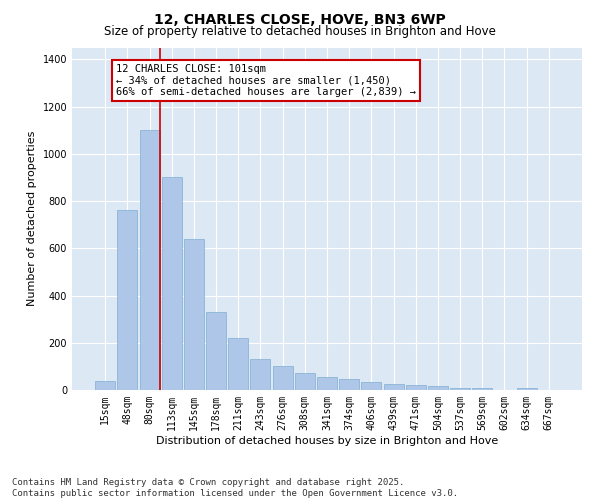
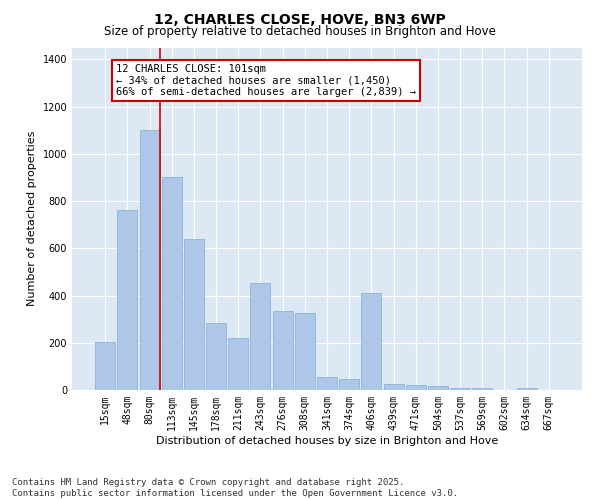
15sqm: 40 -> 205
178sqm: 330 -> 285
243sqm: 130 -> 455
276sqm: 100 -> 335
308sqm: 70 -> 325
406sqm: 35 -> 410
